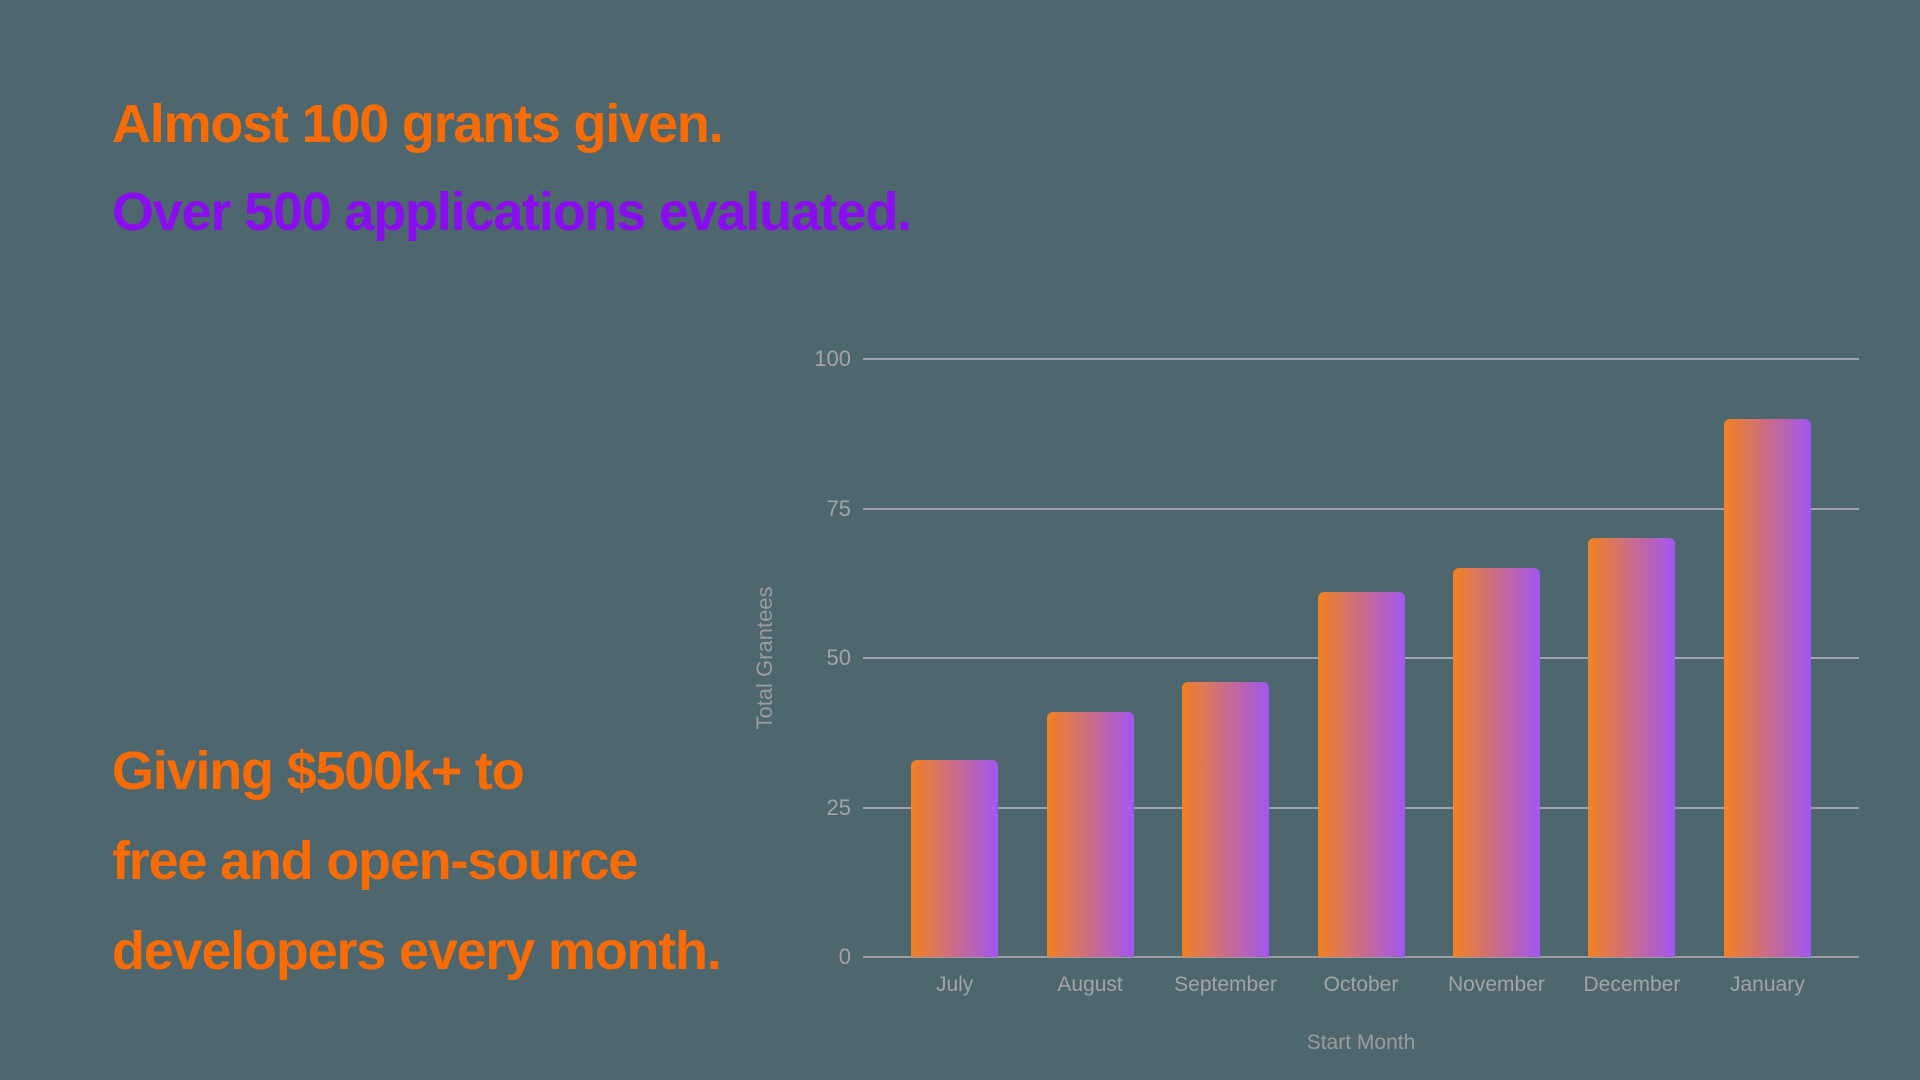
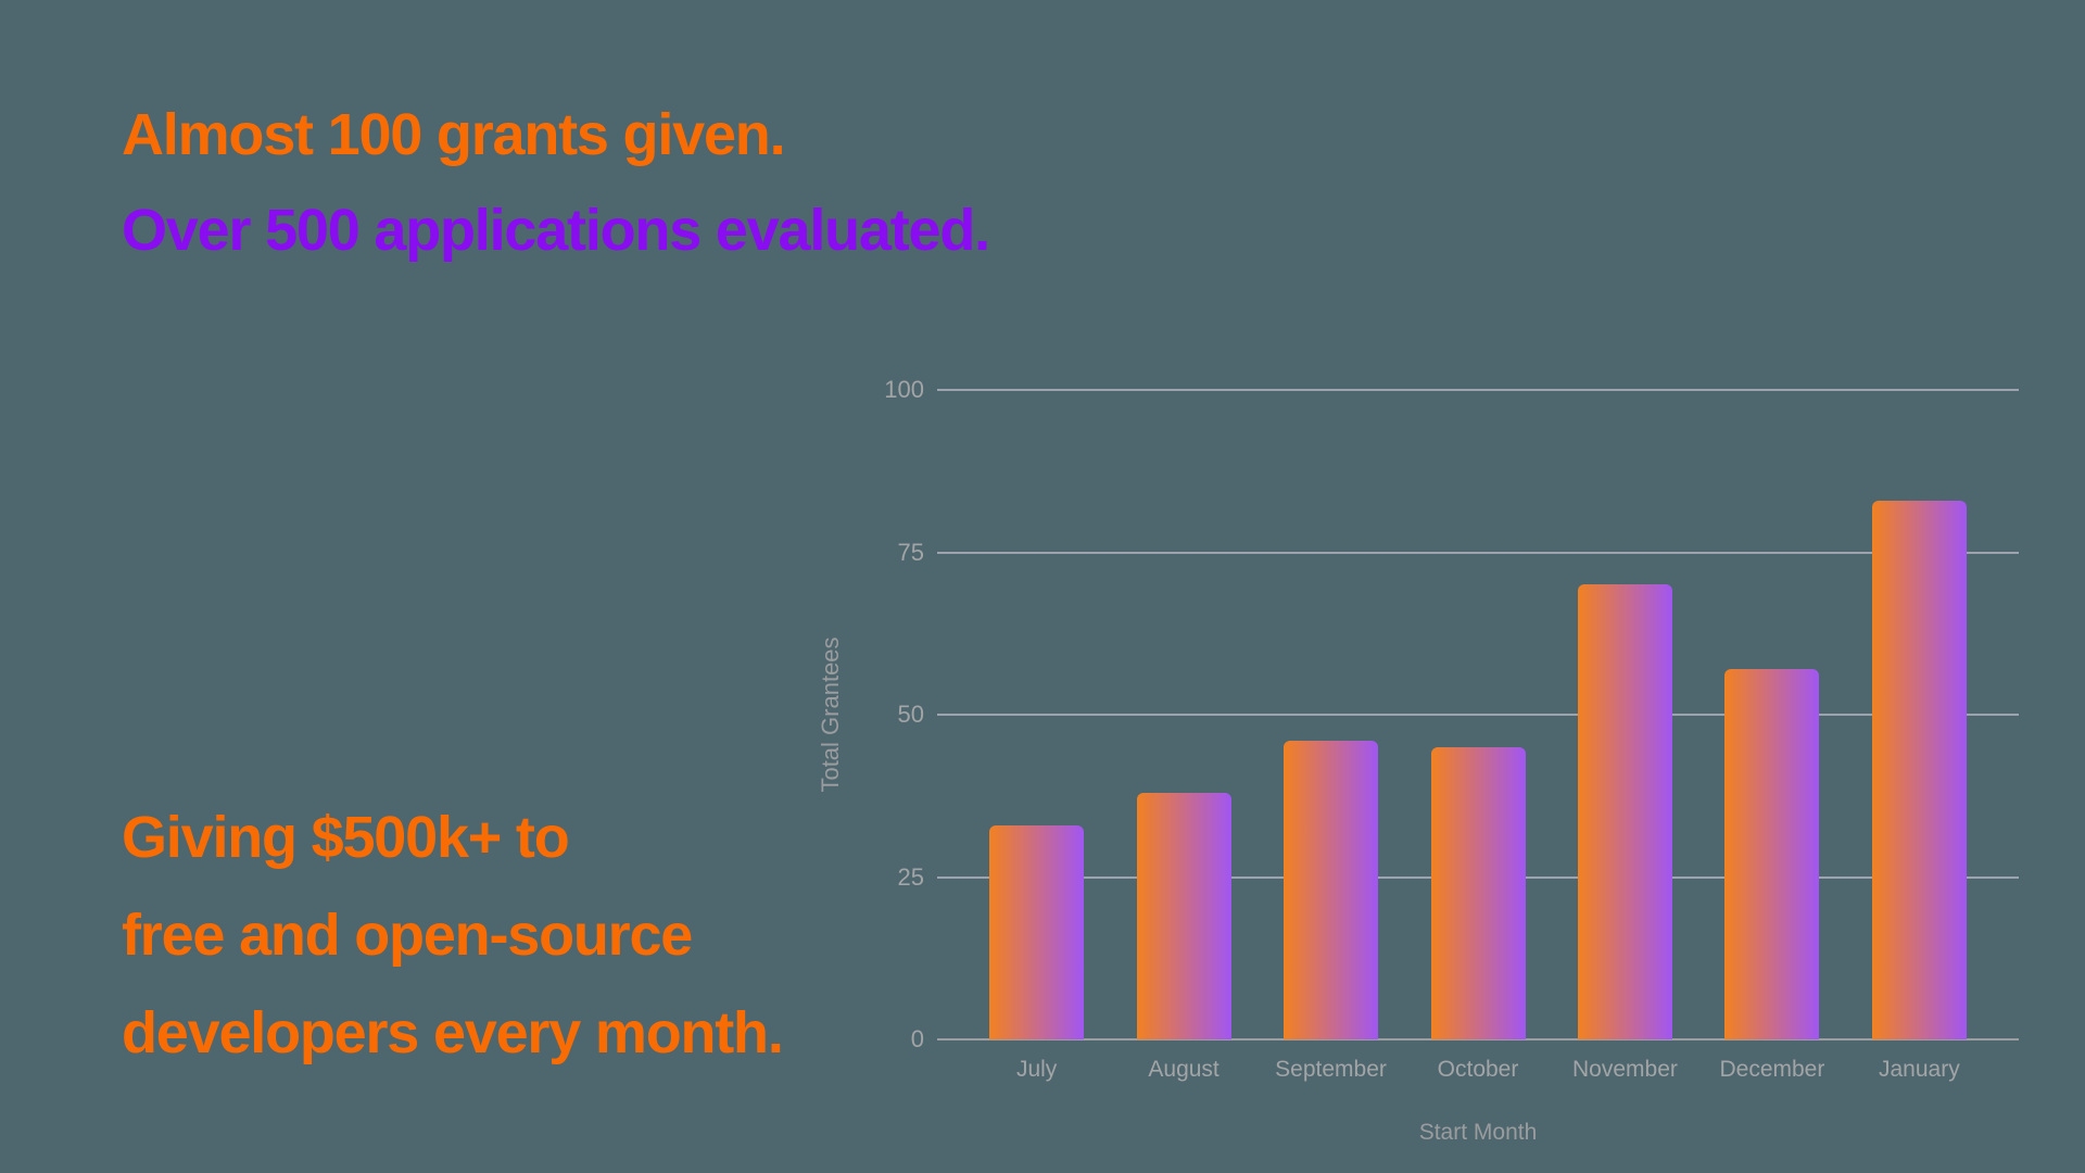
August: 41 -> 38
October: 61 -> 45
November: 65 -> 70
December: 70 -> 57
January: 90 -> 83
